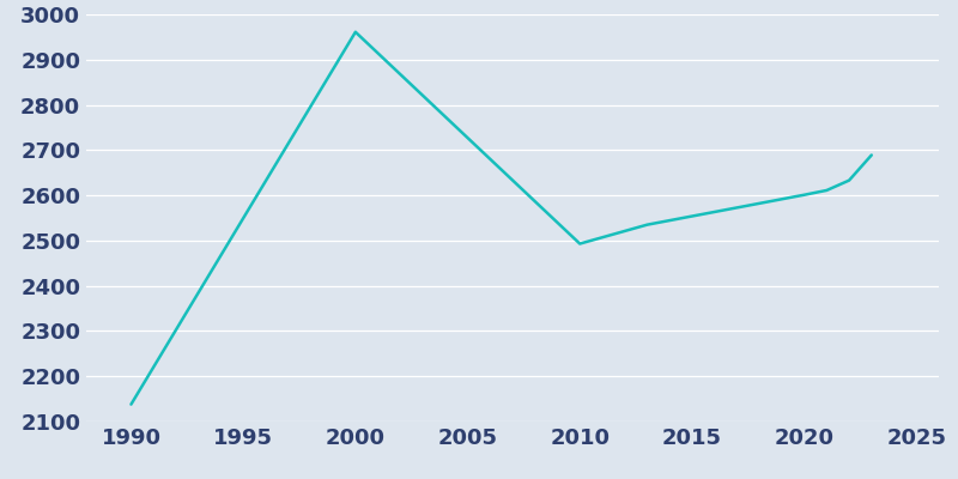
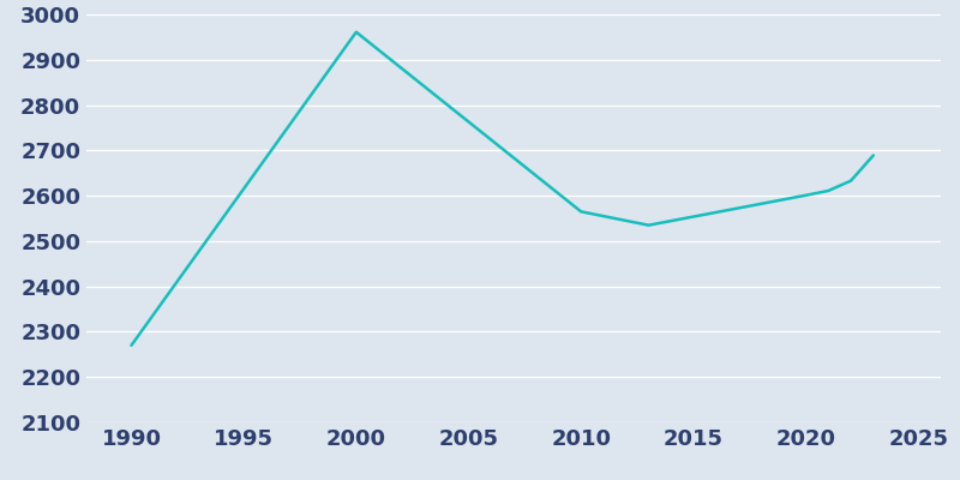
1990: 2138 -> 2270
2010: 2493 -> 2565
